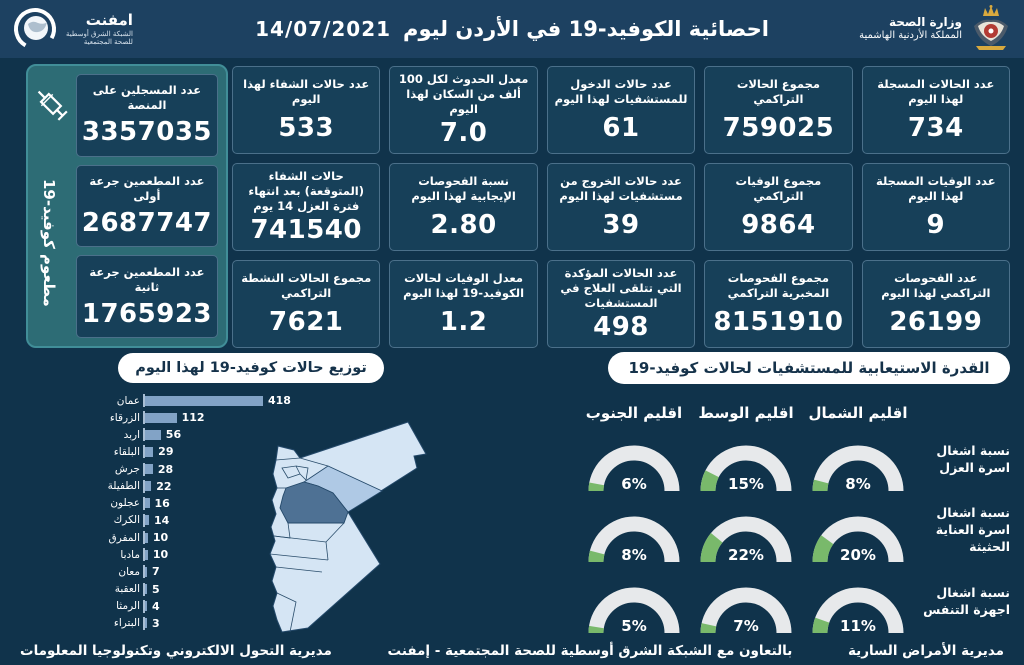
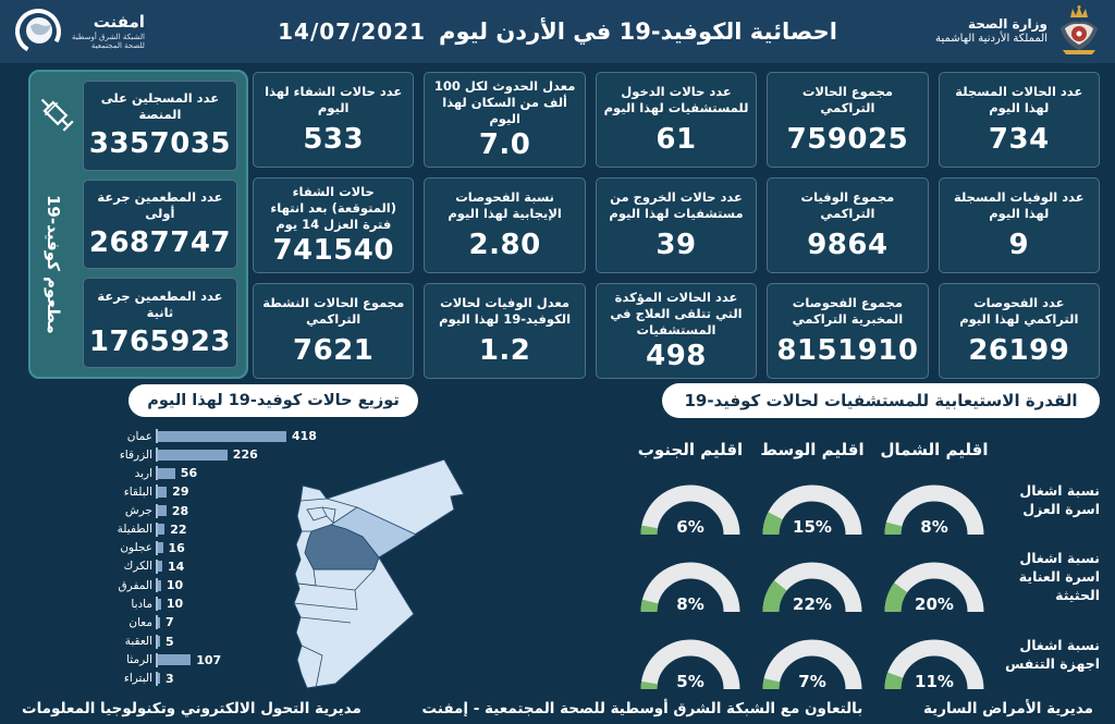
توزيع حالات كوفيد-19 لهذا اليوم/الزرقاء: 112 -> 226
توزيع حالات كوفيد-19 لهذا اليوم/الرمثا: 4 -> 107
